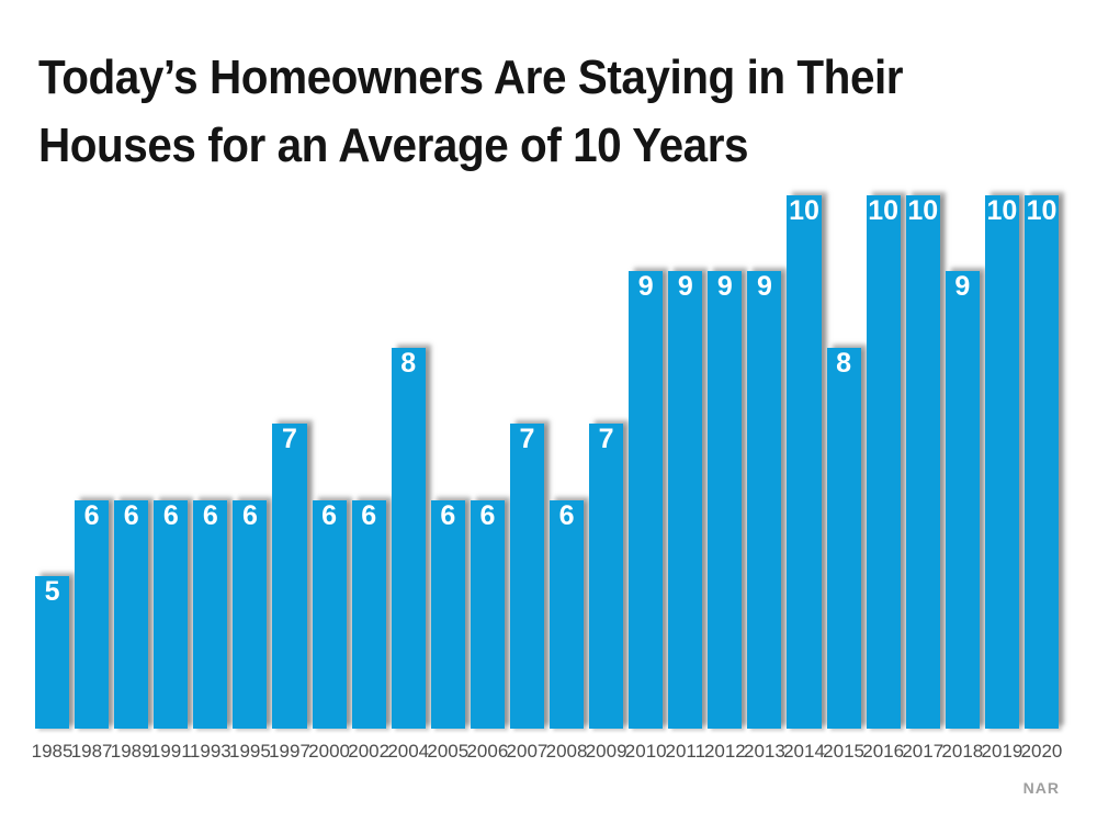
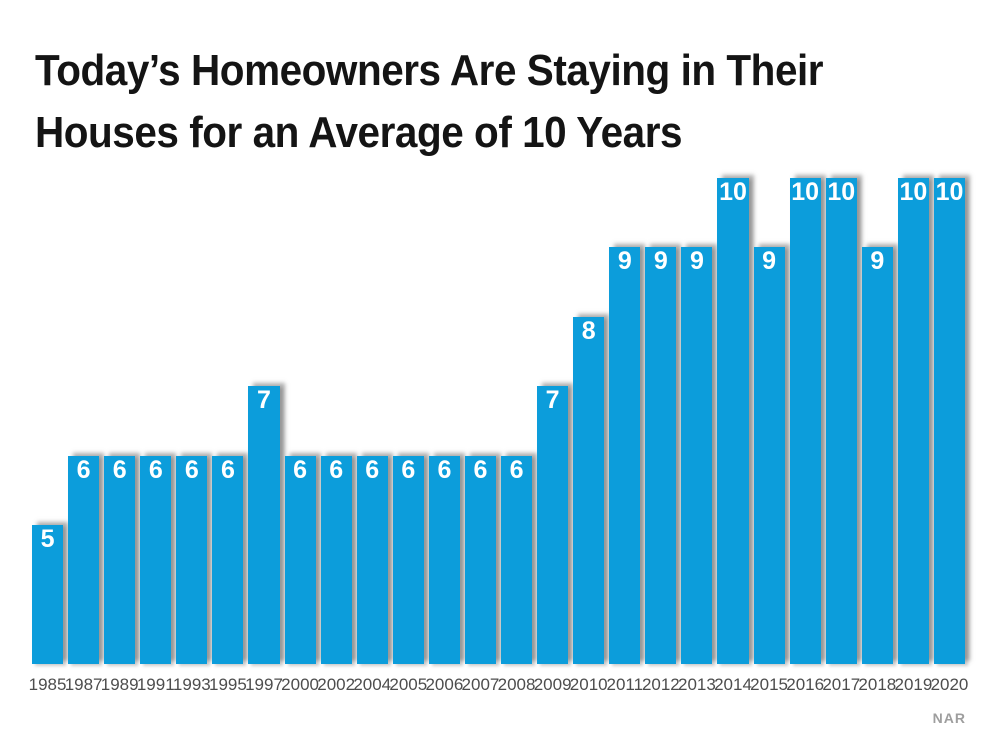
2004: 8 -> 6
2007: 7 -> 6
2010: 9 -> 8
2015: 8 -> 9
